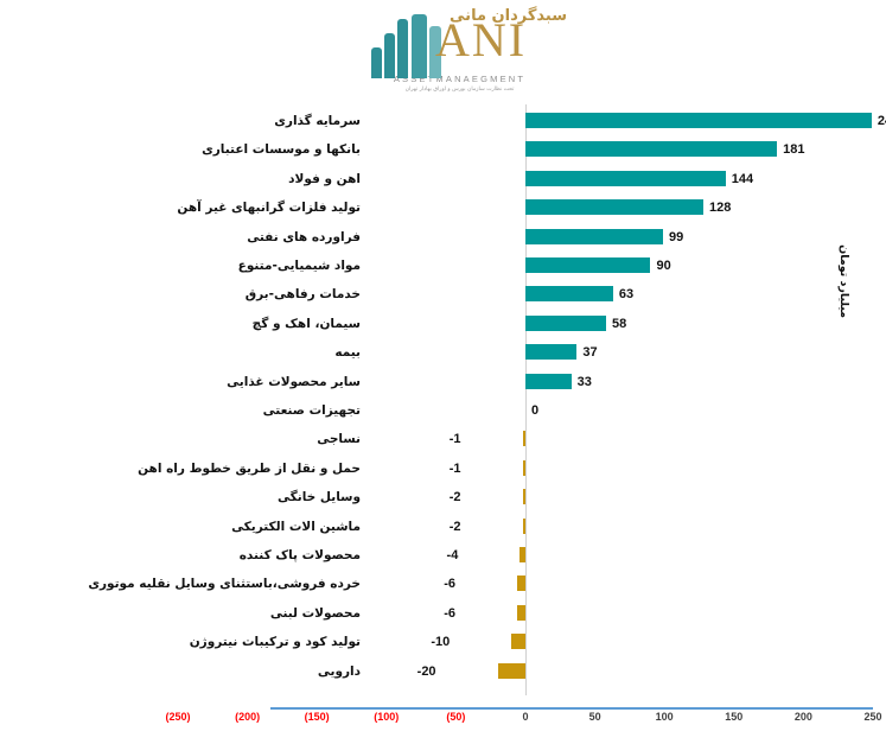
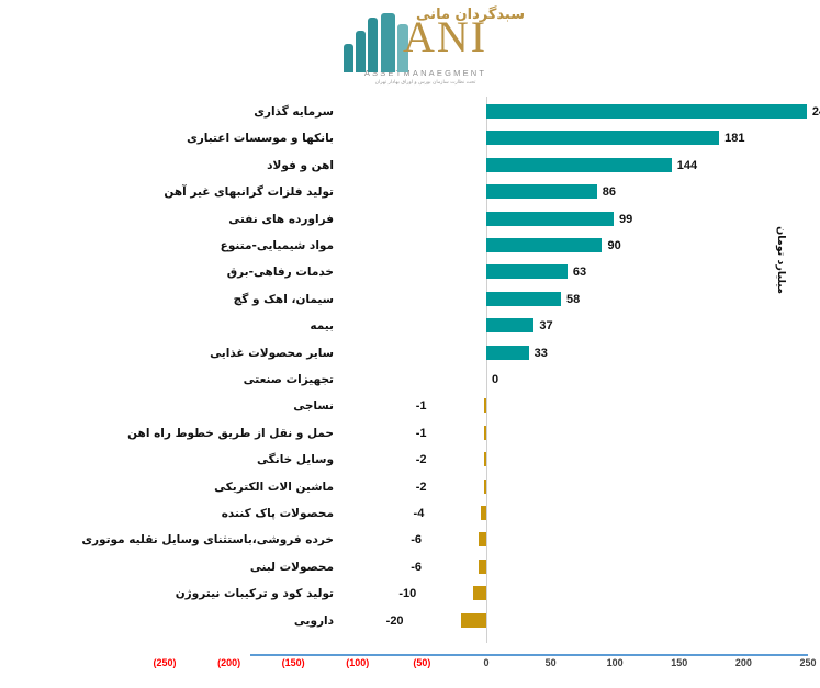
تولید فلزات گرانبهای غیر آهن: 128 -> 86
